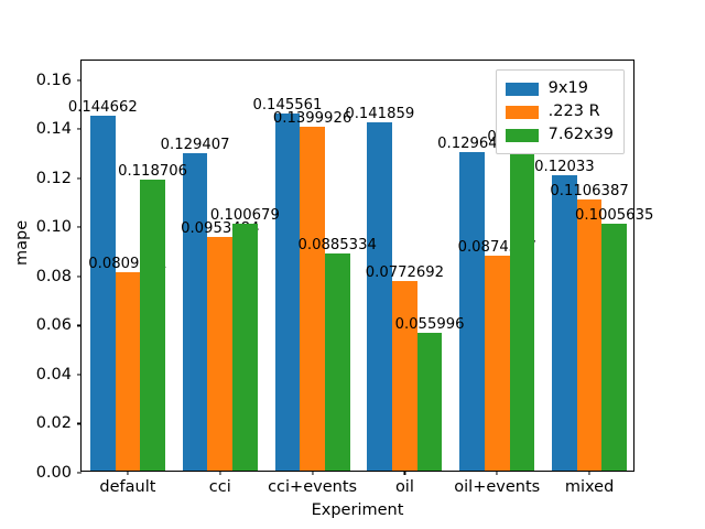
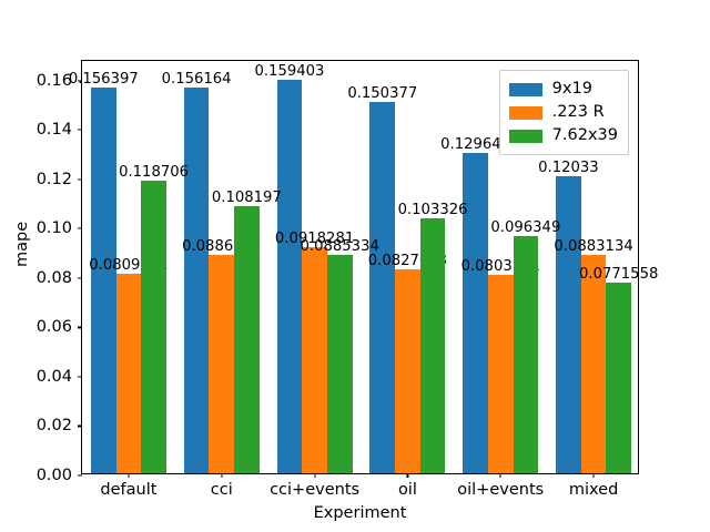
9x19/default: 0.144662 -> 0.156397
9x19/cci: 0.129407 -> 0.156164
.223 R/cci: 0.0953484 -> 0.0886662
7.62x39/cci: 0.100679 -> 0.108197
9x19/cci+events: 0.145561 -> 0.159403
.223 R/cci+events: 0.1399926 -> 0.0918281
9x19/oil: 0.141859 -> 0.150377
.223 R/oil: 0.0772692 -> 0.0827603
7.62x39/oil: 0.055996 -> 0.103326
.223 R/oil+events: 0.0874517 -> 0.0803101
7.62x39/oil+events: 0.132487 -> 0.096349
.223 R/mixed: 0.1106387 -> 0.0883134
7.62x39/mixed: 0.1005635 -> 0.0771558
